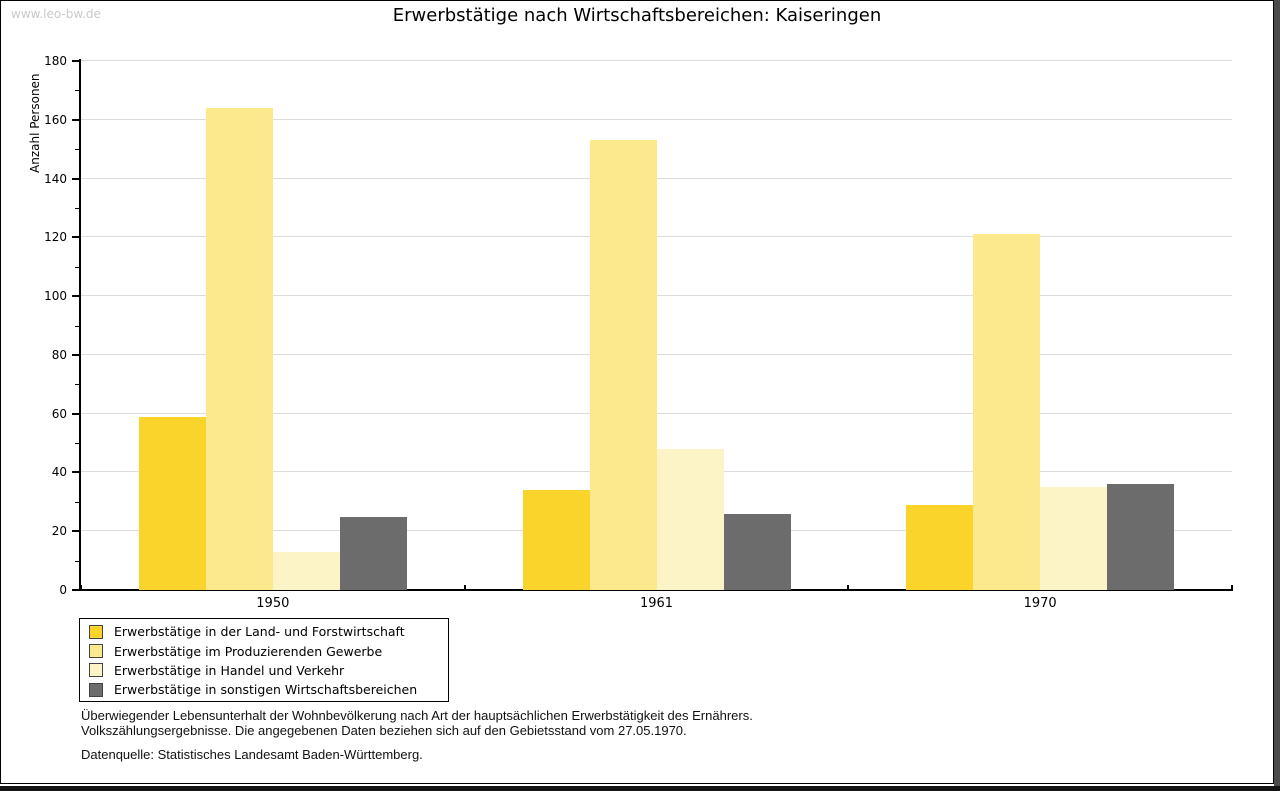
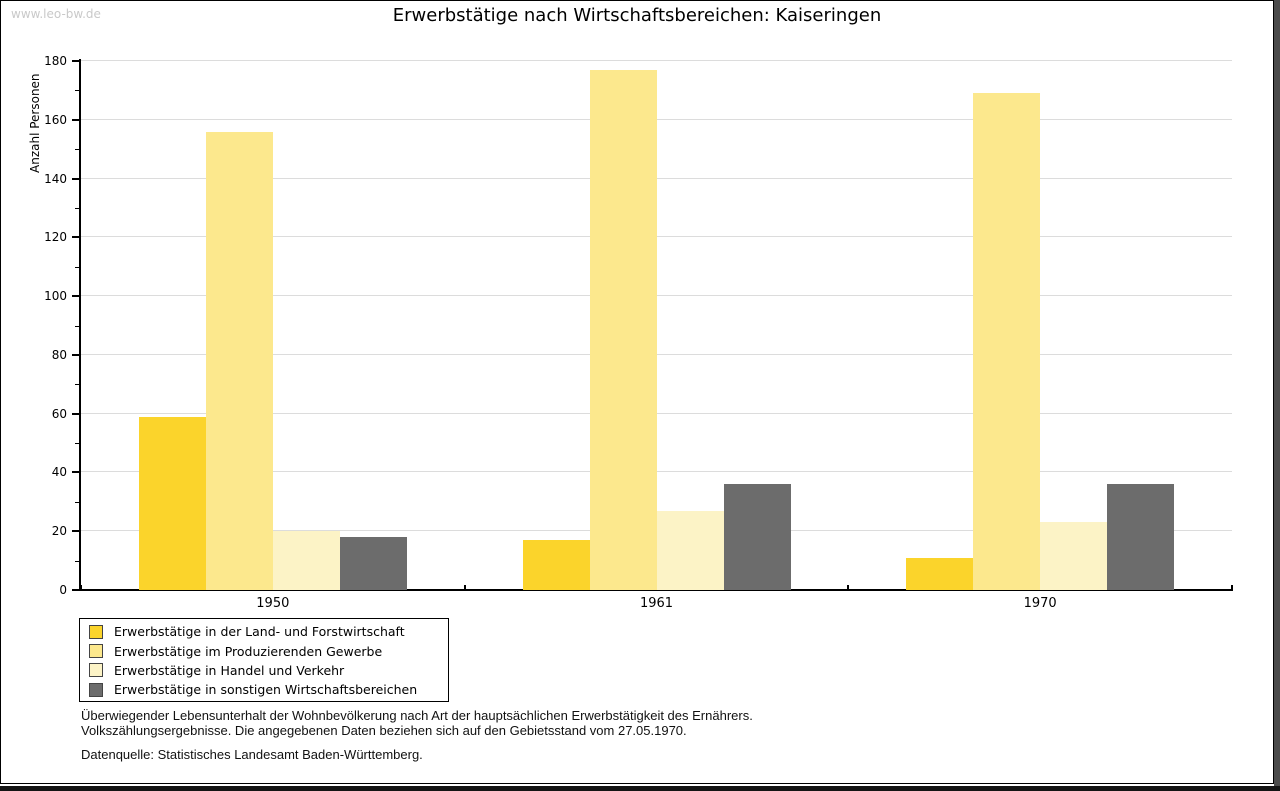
Erwerbstätige im Produzierenden Gewerbe/1950: 164 -> 156
Erwerbstätige in Handel und Verkehr/1950: 13 -> 20
Erwerbstätige in sonstigen Wirtschaftsbereichen/1950: 25 -> 18
Erwerbstätige in der Land- und Forstwirtschaft/1961: 34 -> 17
Erwerbstätige im Produzierenden Gewerbe/1961: 153 -> 177
Erwerbstätige in Handel und Verkehr/1961: 48 -> 27
Erwerbstätige in sonstigen Wirtschaftsbereichen/1961: 26 -> 36
Erwerbstätige in der Land- und Forstwirtschaft/1970: 29 -> 11
Erwerbstätige im Produzierenden Gewerbe/1970: 121 -> 169
Erwerbstätige in Handel und Verkehr/1970: 35 -> 23
